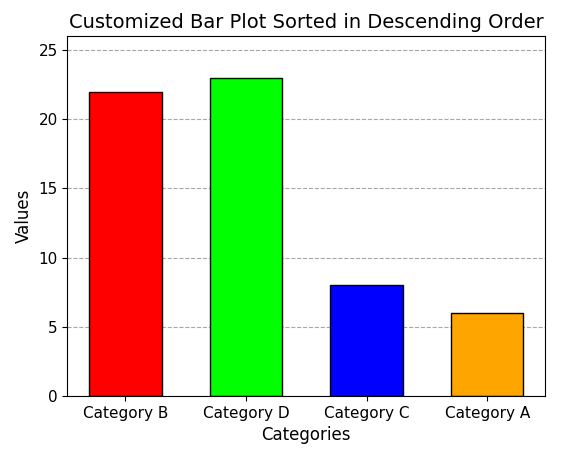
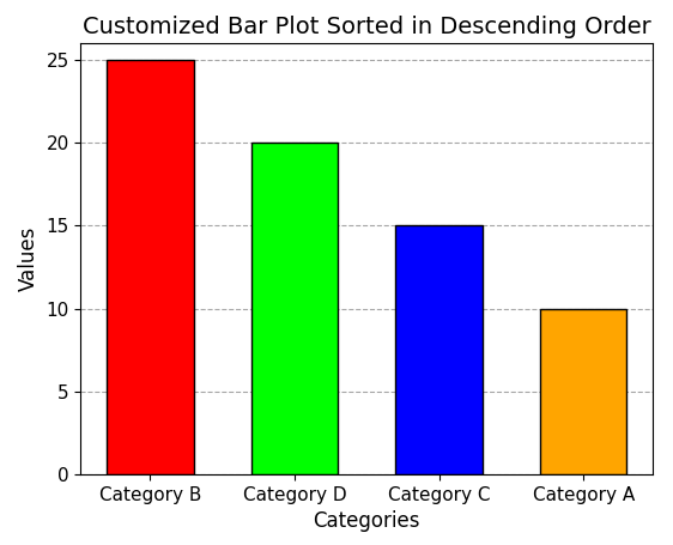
Category B: 22 -> 25
Category D: 23 -> 20
Category C: 8 -> 15
Category A: 6 -> 10
